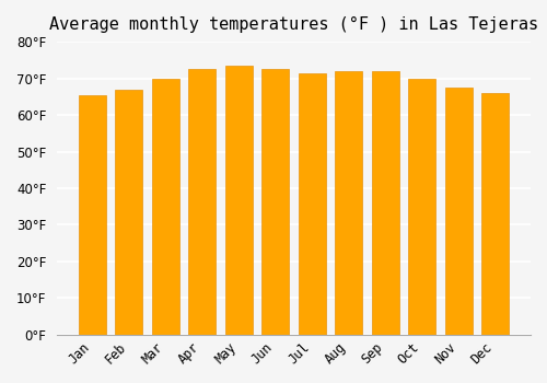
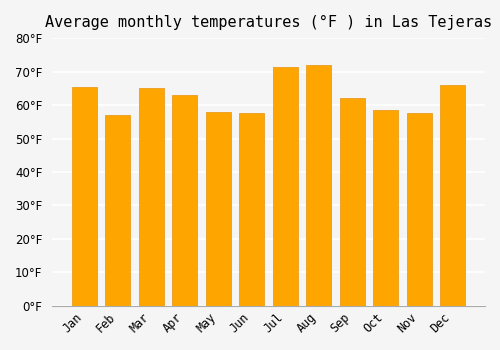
Feb: 67.0°F -> 57.0°F
Mar: 70.0°F -> 65.0°F
Apr: 72.5°F -> 63.0°F
May: 73.5°F -> 58.0°F
Jun: 72.5°F -> 57.5°F
Sep: 72.0°F -> 62.0°F
Oct: 70.0°F -> 58.5°F
Nov: 67.5°F -> 57.5°F
